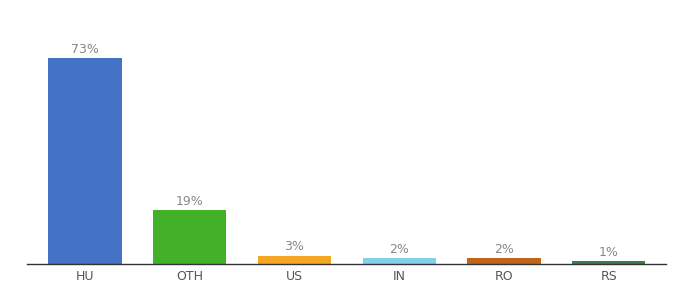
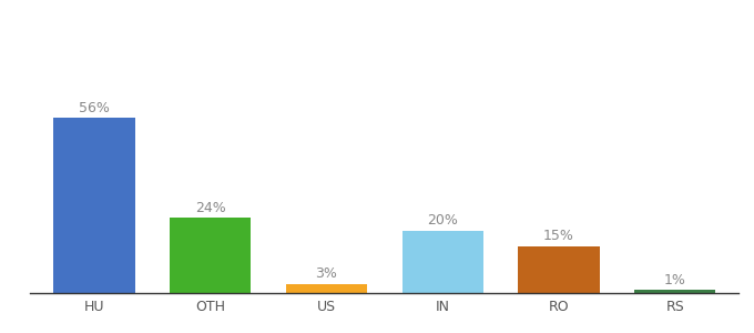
HU: 73% -> 56%
OTH: 19% -> 24%
IN: 2% -> 20%
RO: 2% -> 15%
